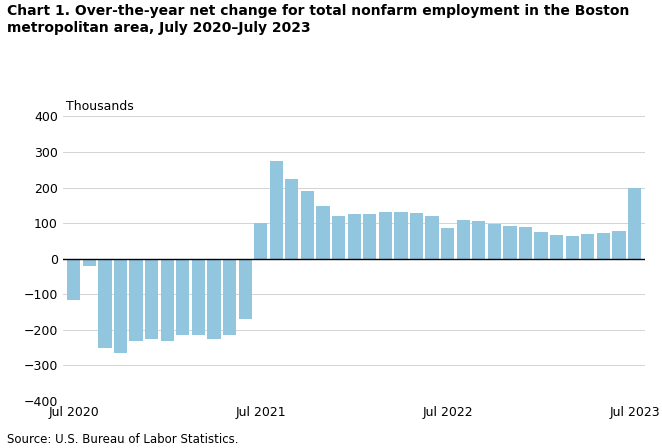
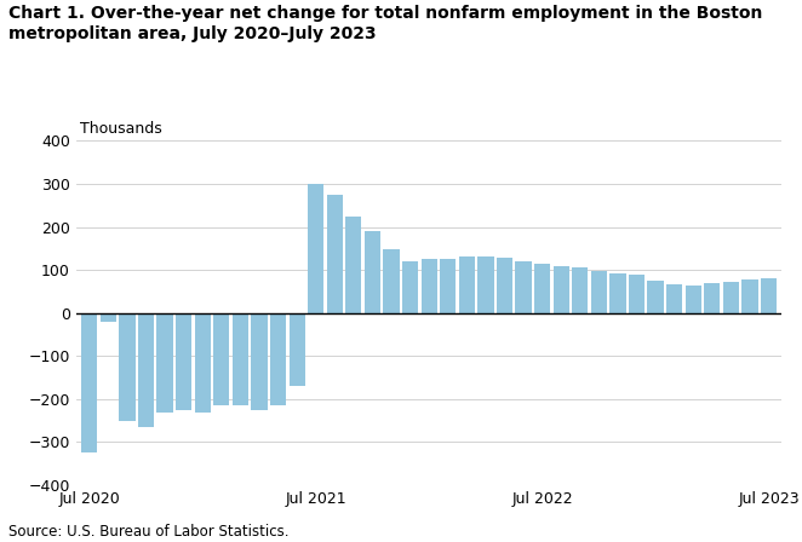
Jul 2020: -115 -> -325
Jul 2021: 100 -> 300
Jul 2022: 85 -> 115
Jul 2023: 200 -> 80
